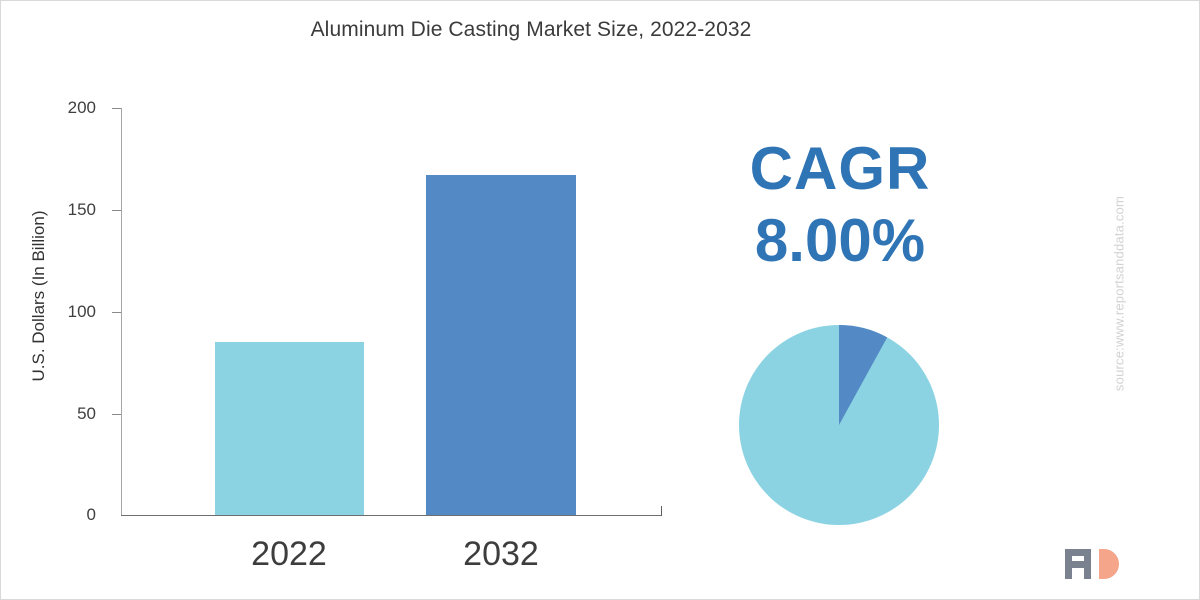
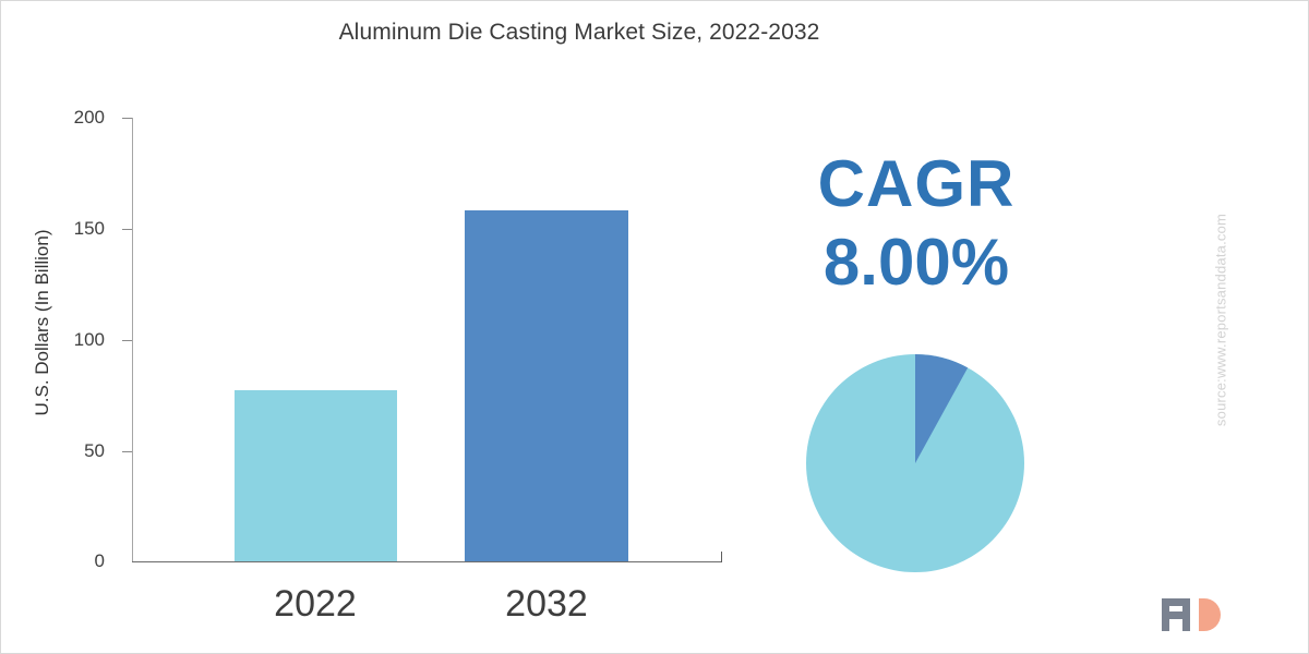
2022: 85 -> 77
2032: 167 -> 158
